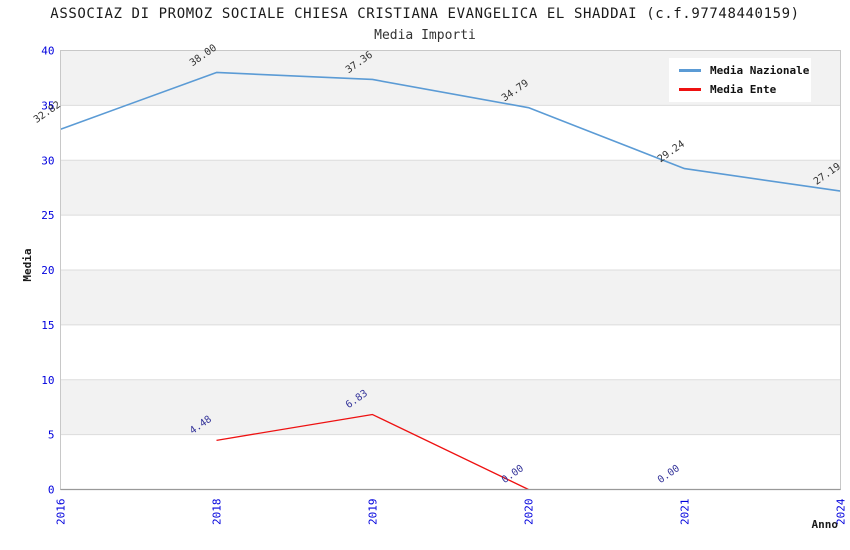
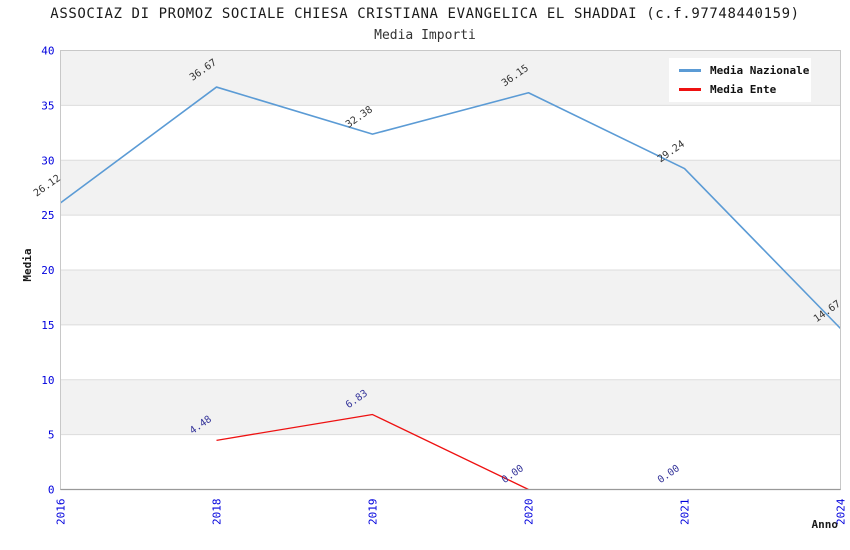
Media Nazionale/2016: 32.82 -> 26.12
Media Nazionale/2018: 38.00 -> 36.67
Media Nazionale/2019: 37.36 -> 32.38
Media Nazionale/2020: 34.79 -> 36.15
Media Nazionale/2024: 27.19 -> 14.67
